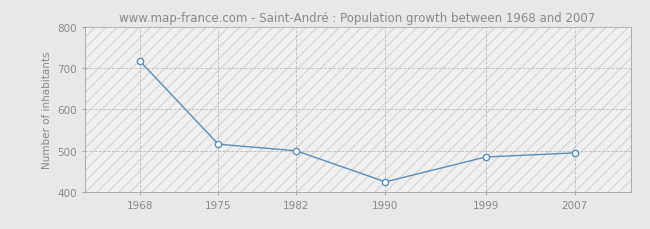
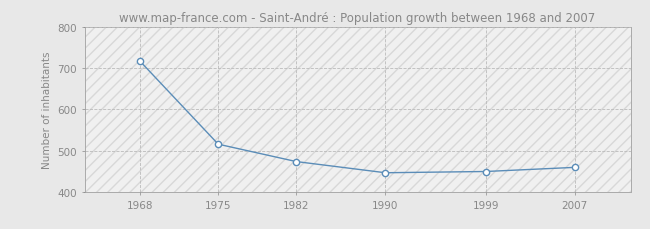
1982: 500 -> 474
1990: 425 -> 447
1999: 485 -> 450
2007: 495 -> 460
